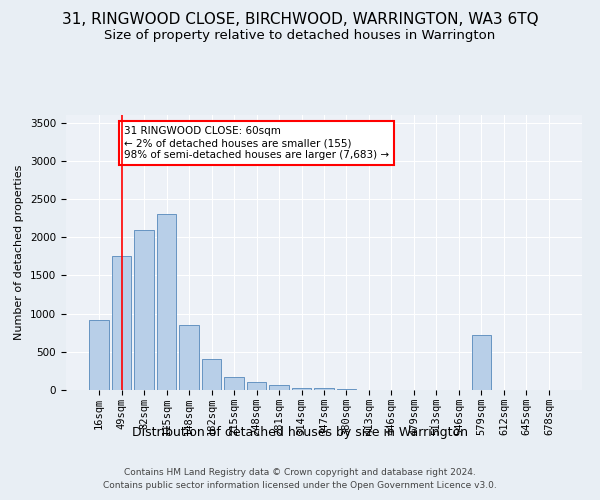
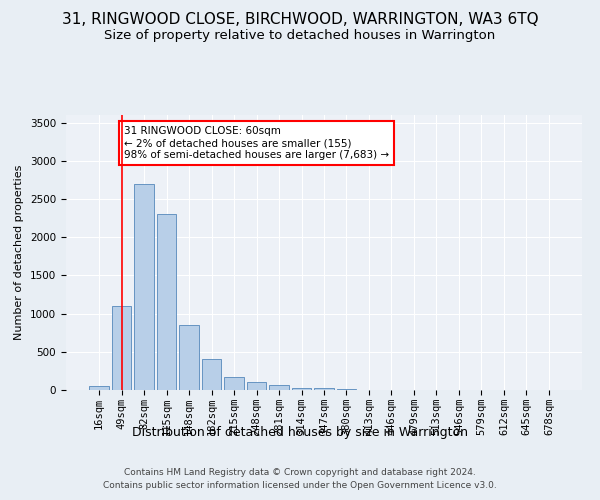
16sqm: 920 -> 50
49sqm: 1760 -> 1100
82sqm: 2100 -> 2700
579sqm: 720 -> 0
